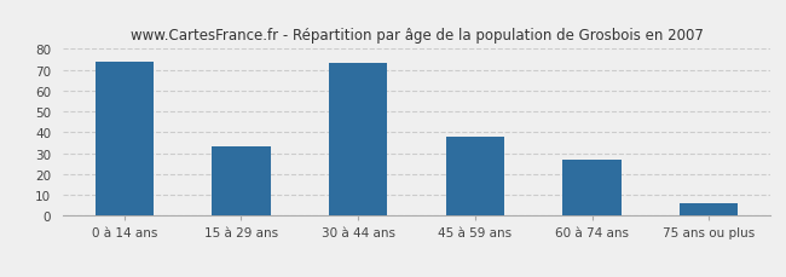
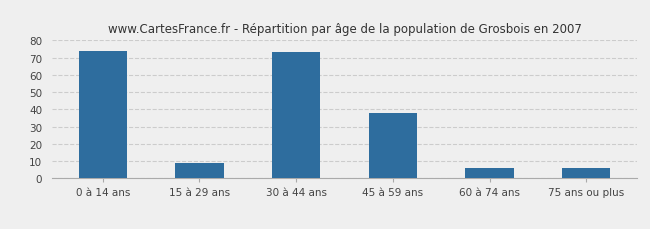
15 à 29 ans: 33 -> 9
60 à 74 ans: 27 -> 6
